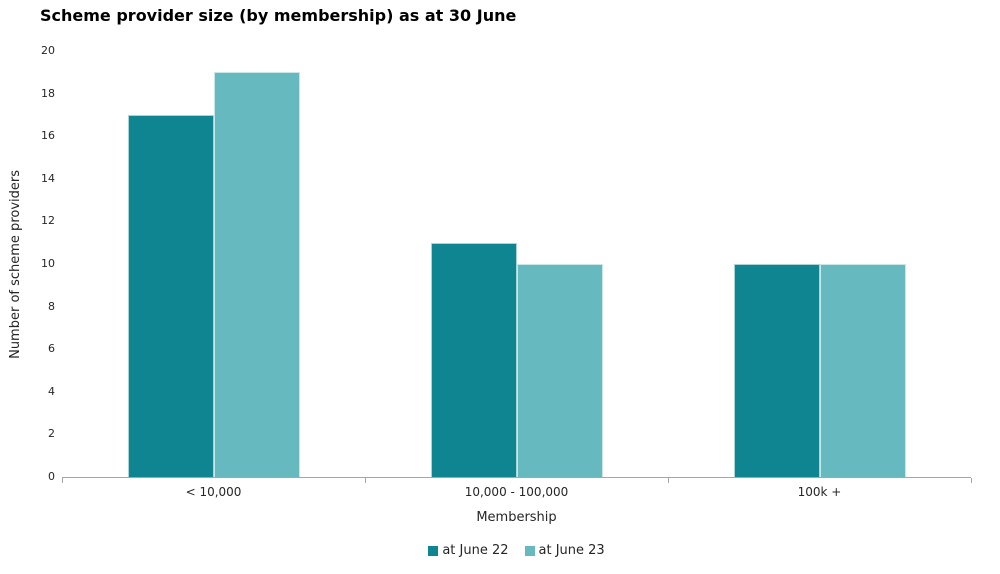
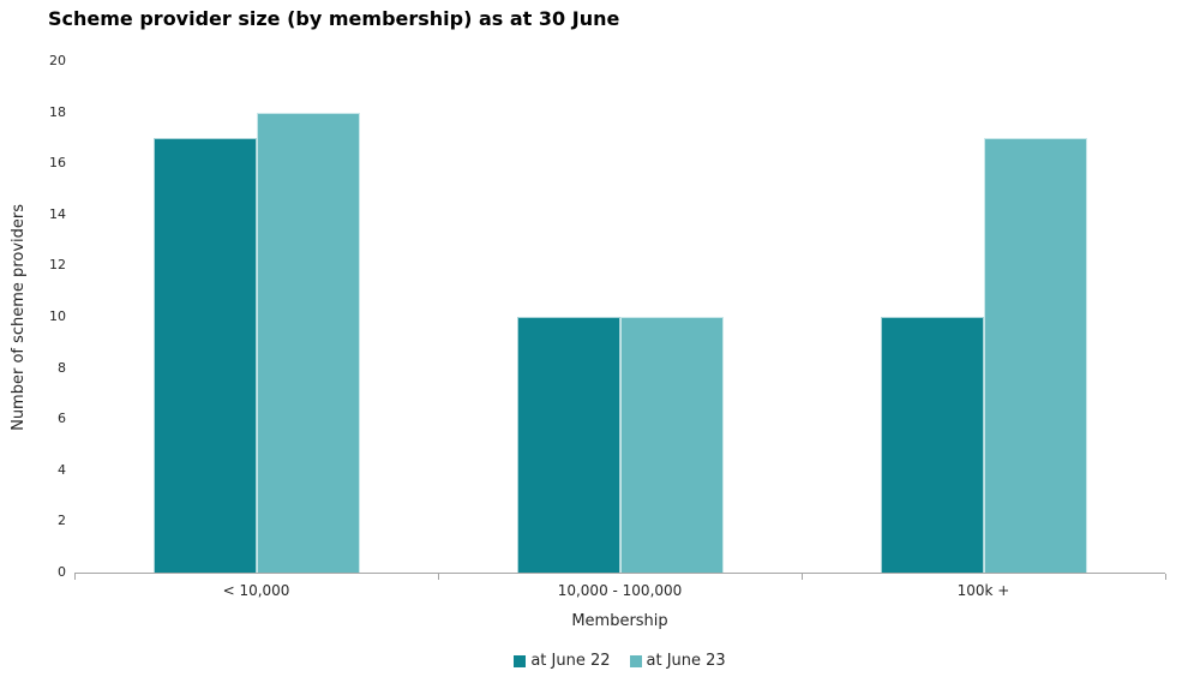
at June 23/< 10,000: 19 -> 18
at June 22/10,000 - 100,000: 11 -> 10
at June 23/100k +: 10 -> 17
